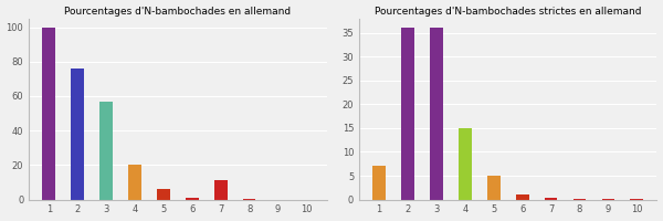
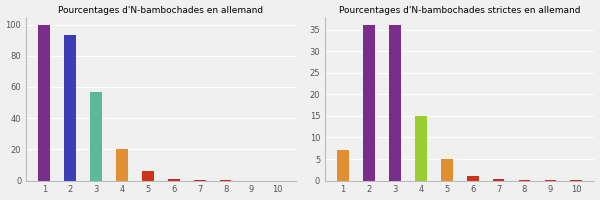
Pourcentages d'N-bambochades en allemand/2: 76 -> 93
Pourcentages d'N-bambochades en allemand/7: 11 -> 0
